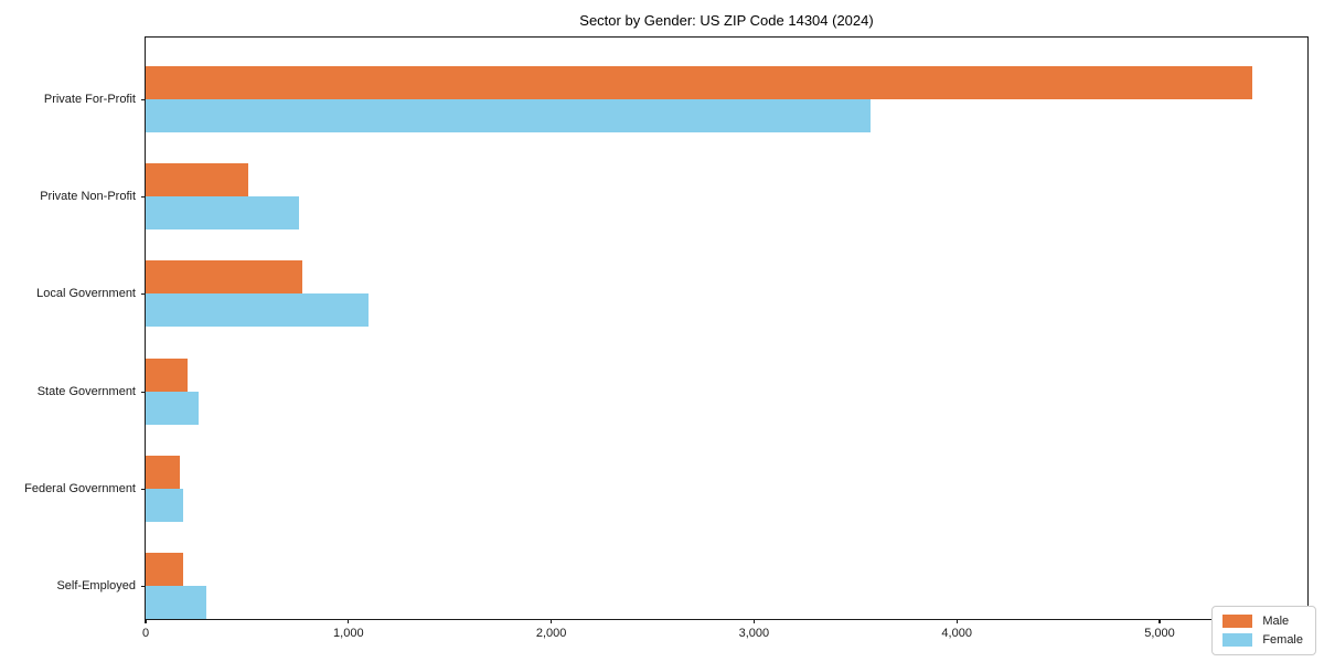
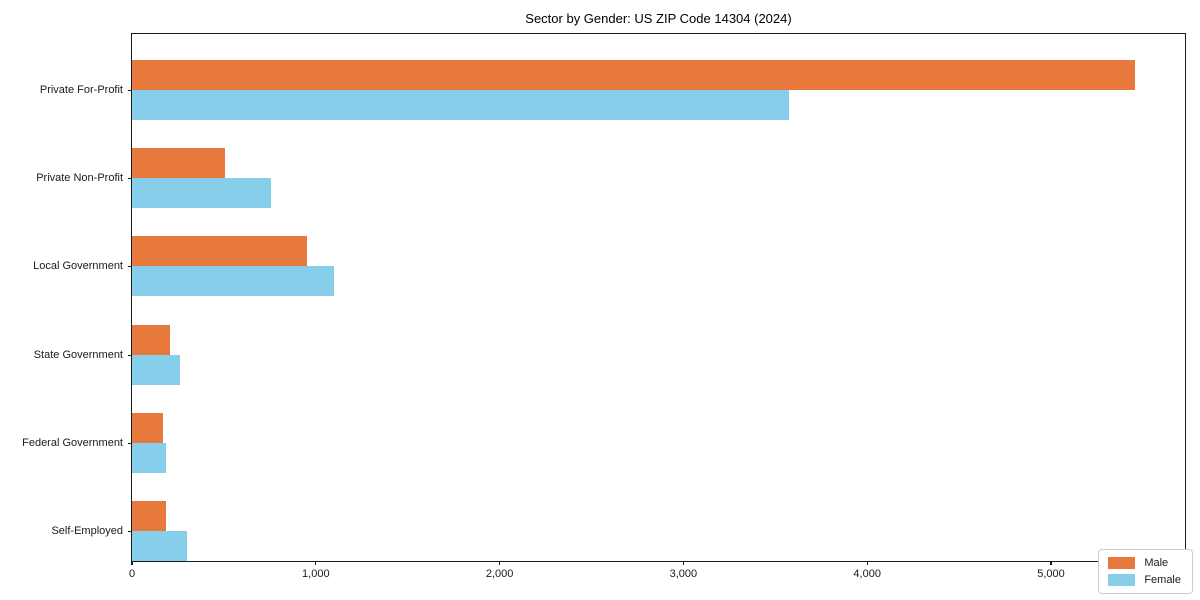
Male/Local Government: 770 -> 950
